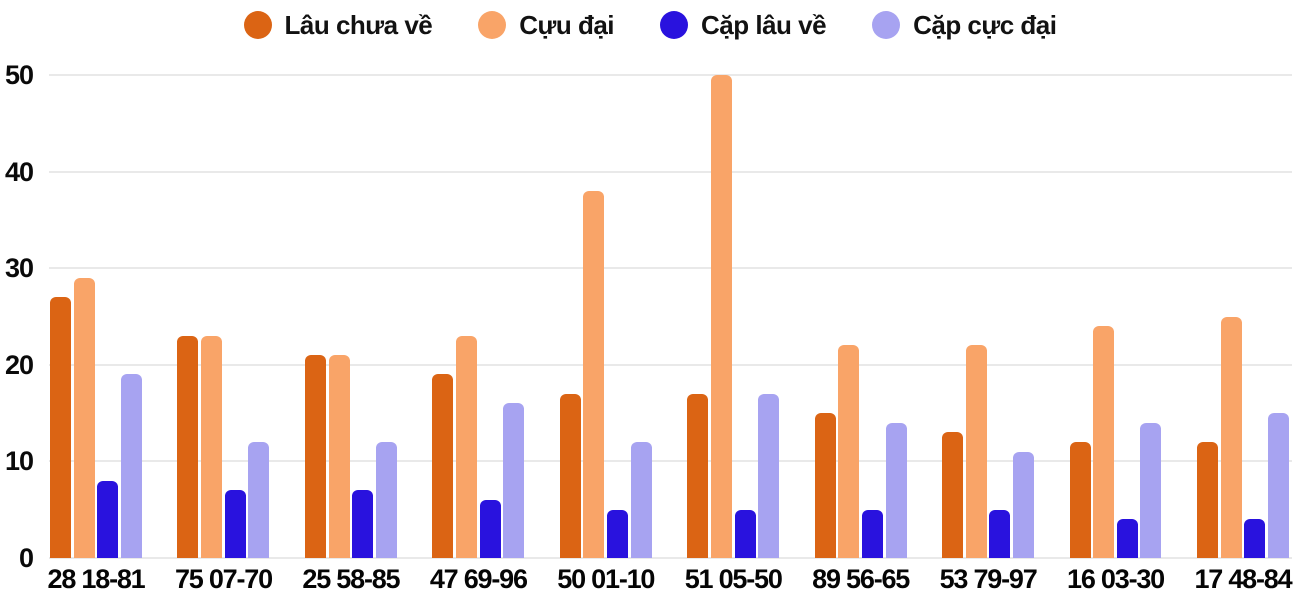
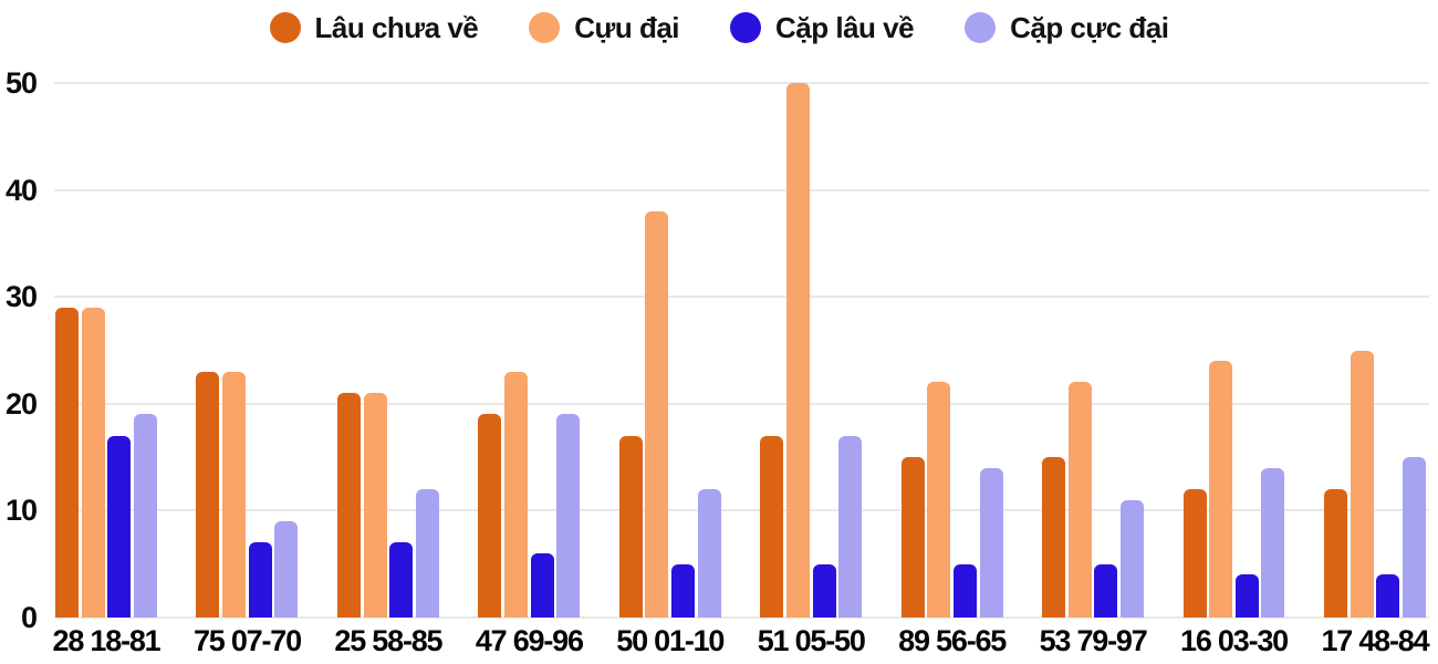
Lâu chưa về/28 18-81: 27 -> 29
Cặp lâu về/28 18-81: 8 -> 17
Cặp cực đại/75 07-70: 12 -> 9
Cặp cực đại/47 69-96: 16 -> 19
Lâu chưa về/53 79-97: 13 -> 15
